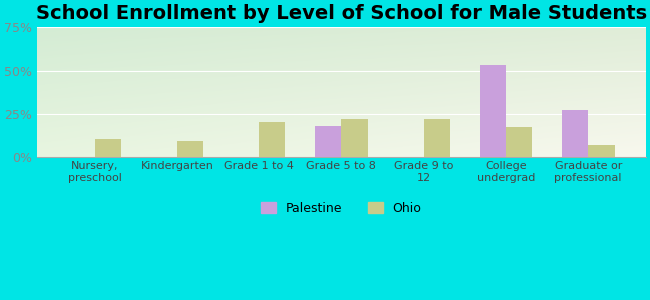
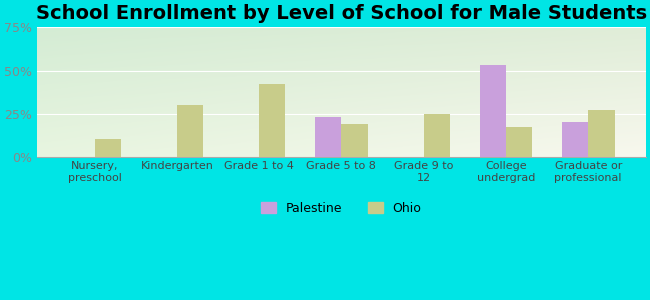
Ohio/Kindergarten: 9% -> 30%
Ohio/Grade 1 to 4: 20% -> 42%
Palestine/Grade 5 to 8: 18% -> 23%
Ohio/Grade 5 to 8: 22% -> 19%
Ohio/Grade 9 to 12: 22% -> 25%
Palestine/Graduate or professional: 27% -> 20%
Ohio/Graduate or professional: 7% -> 27%
